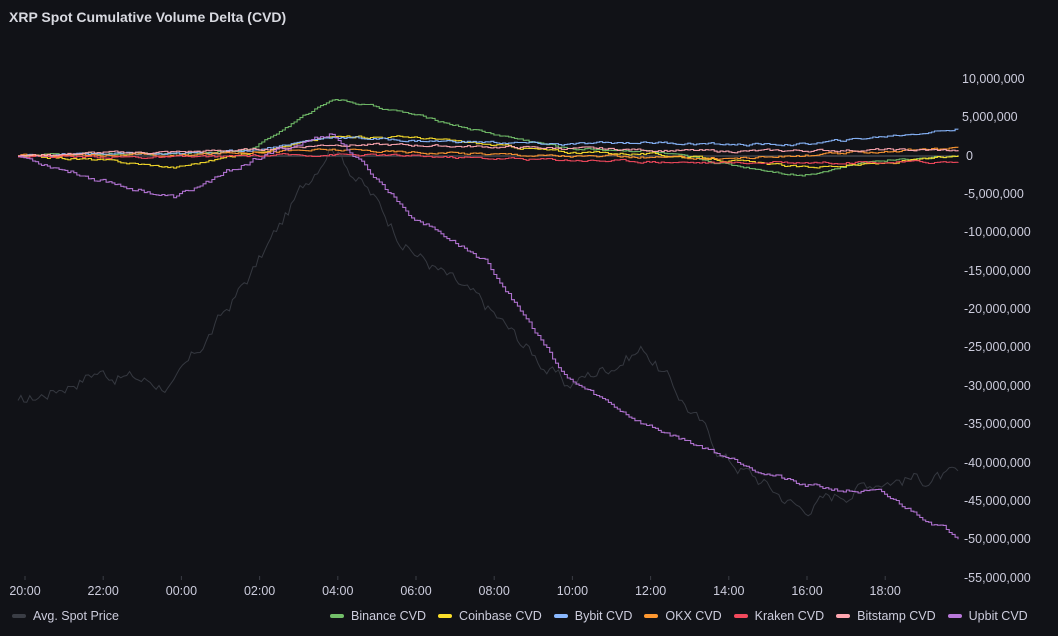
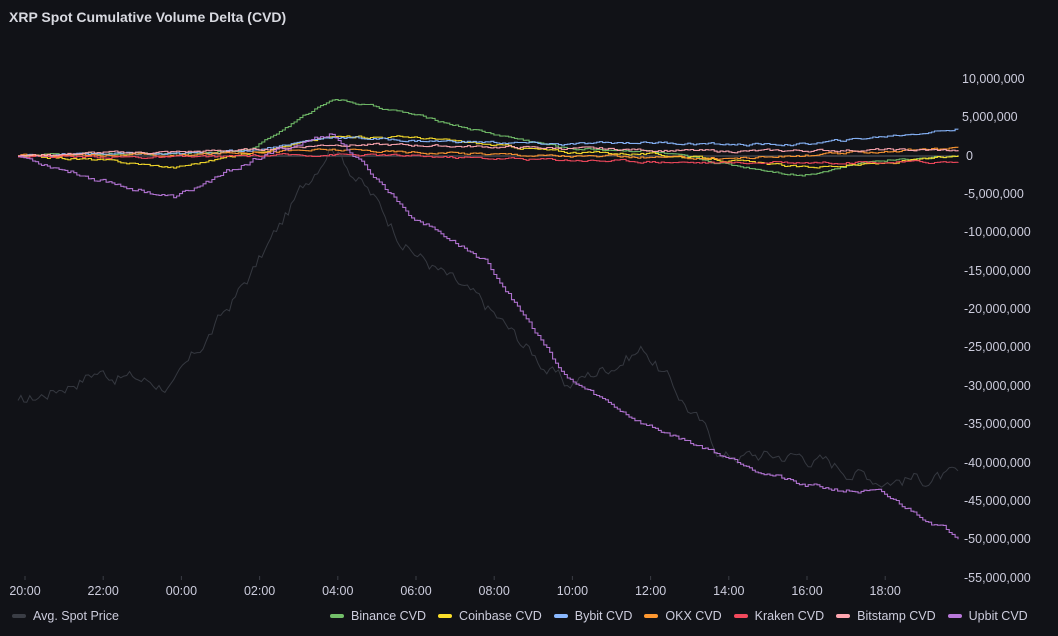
Avg. Spot Price/16:00: -46000000 -> -39000000
